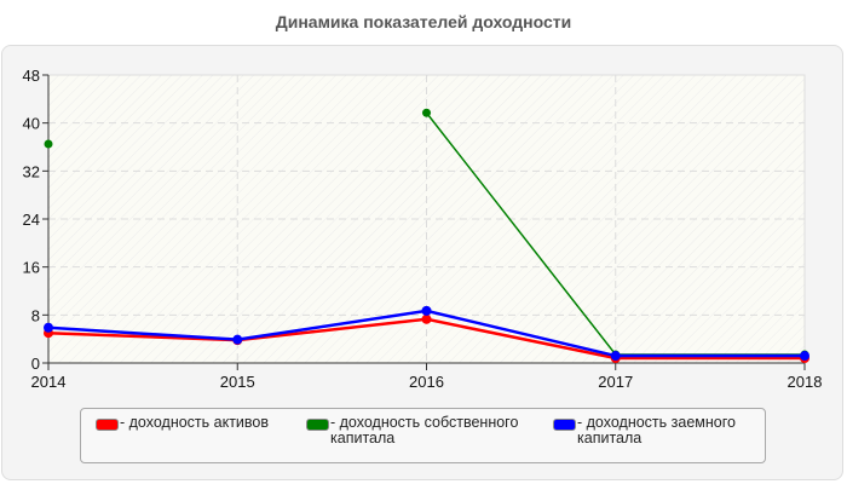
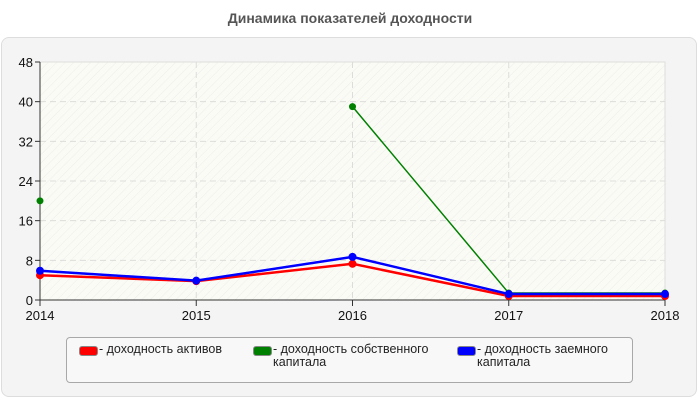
- доходность собственного капитала/2014: 36 -> 20
- доходность собственного капитала/2016: 42 -> 39
